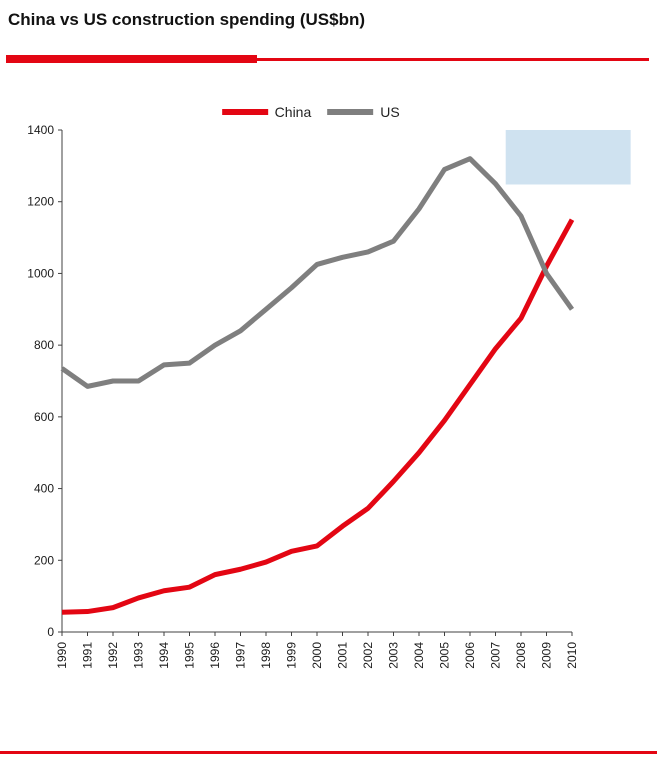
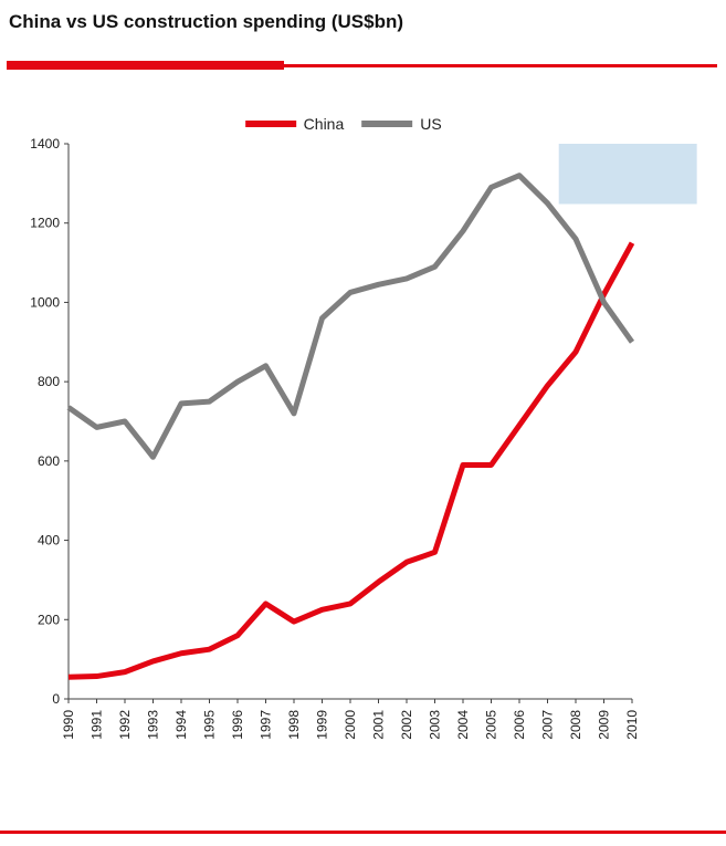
US/1993: 700 -> 610
China/1997: 180 -> 240
US/1998: 900 -> 720
China/2003: 420 -> 370
China/2004: 500 -> 590
